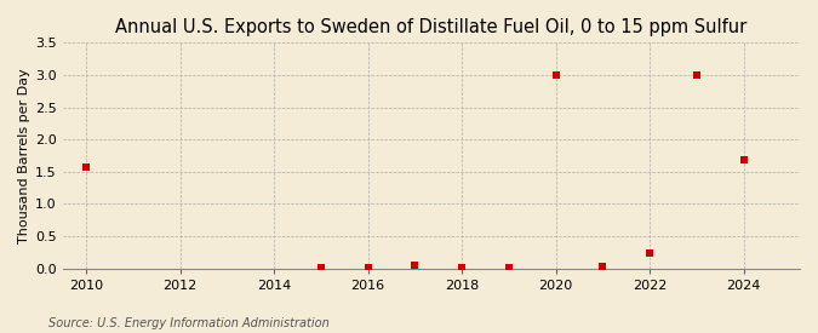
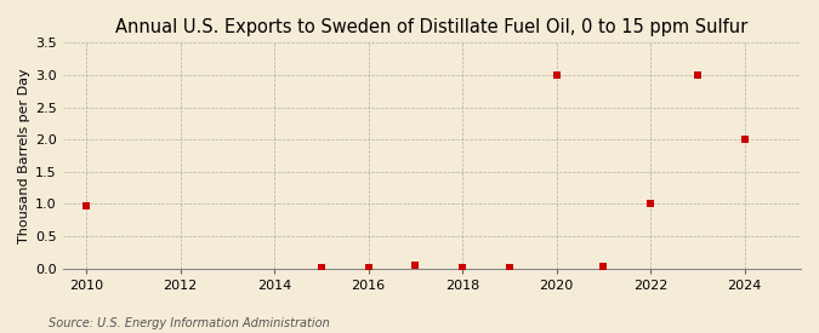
2010: 1.58 -> 0.97
2022: 0.24 -> 1.00
2024: 1.68 -> 2.00
